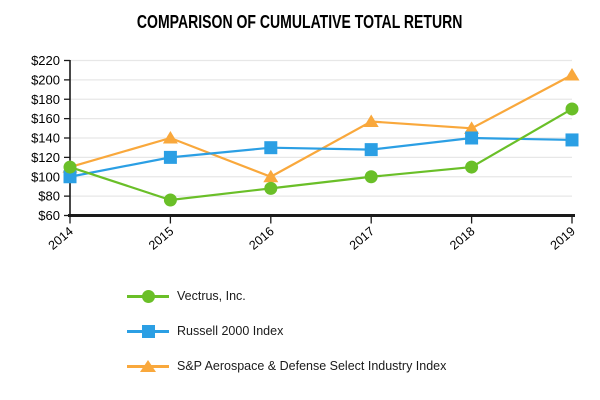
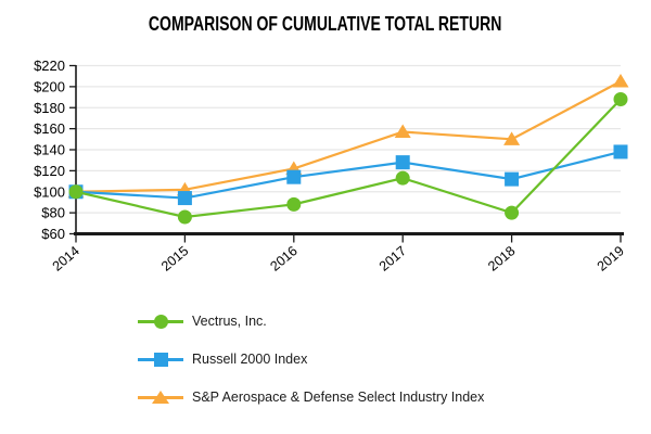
Vectrus, Inc./2014: $110 -> $100
S&P Aerospace & Defense Select Industry Index/2014: $110 -> $100
Russell 2000 Index/2015: $120 -> $90
S&P Aerospace & Defense Select Industry Index/2015: $140 -> $100
Russell 2000 Index/2016: $130 -> $110
S&P Aerospace & Defense Select Industry Index/2016: $100 -> $120
Vectrus, Inc./2017: $100 -> $110
Vectrus, Inc./2018: $110 -> $80
Russell 2000 Index/2018: $140 -> $110
Vectrus, Inc./2019: $170 -> $190
